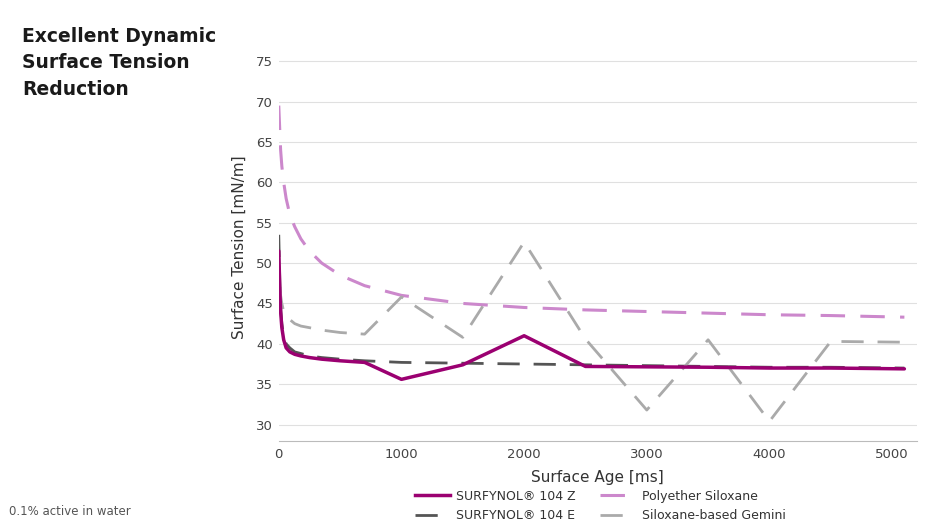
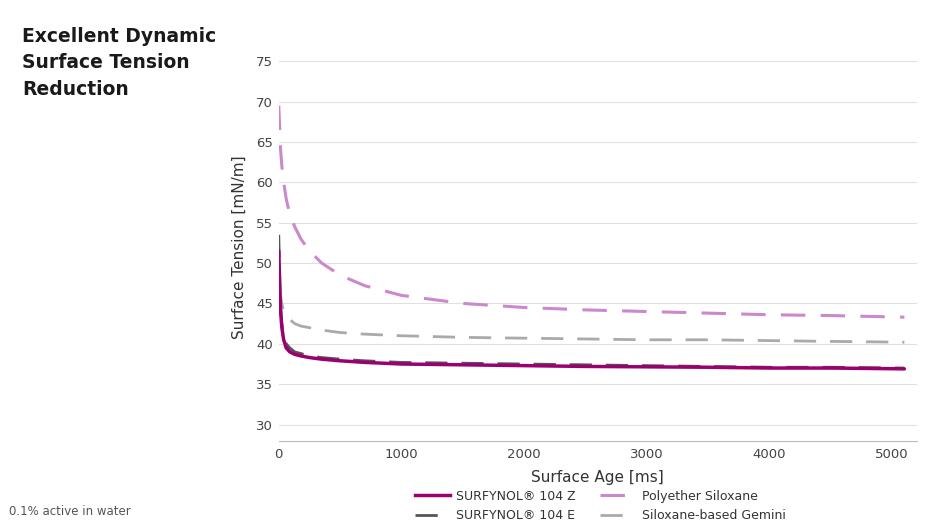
SURFYNOL® 104 Z/1000: 35.6 -> 37.5
Siloxane-based Gemini/1000: 45.8 -> 41.0
SURFYNOL® 104 Z/2000: 41.0 -> 37.3
Siloxane-based Gemini/2000: 52.6 -> 40.7
Siloxane-based Gemini/3000: 31.8 -> 40.5
Siloxane-based Gemini/4000: 30.4 -> 40.4
